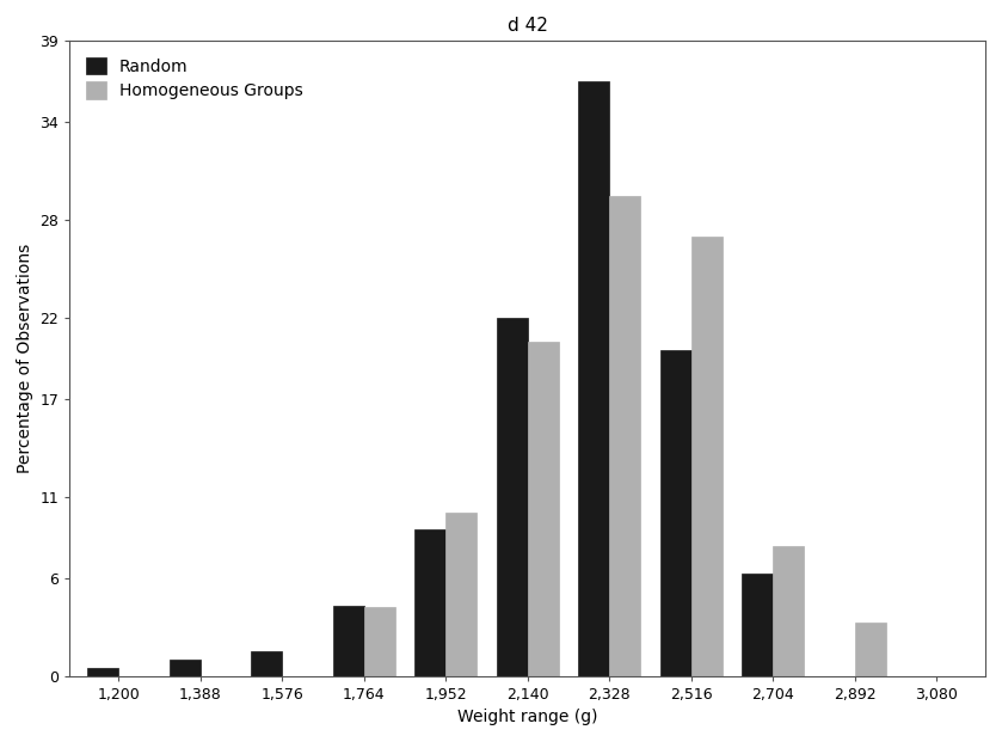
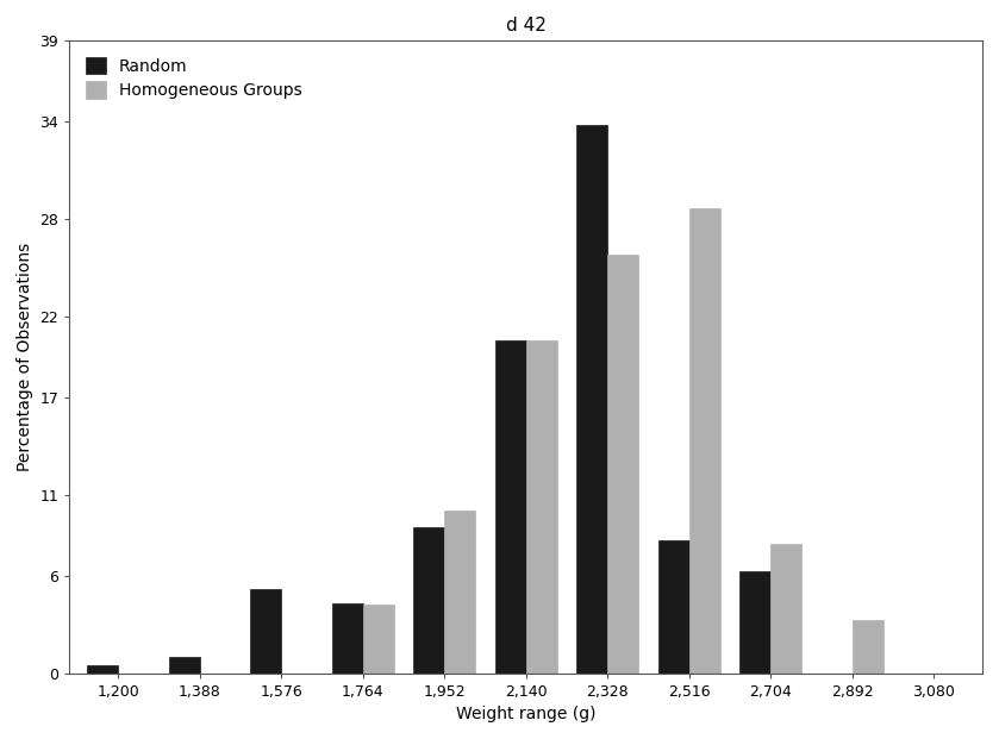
Random/1,576: 1.5 -> 5.2
Random/2,140: 22.0 -> 20.5
Random/2,328: 36.5 -> 33.8
Homogeneous Groups/2,328: 29.5 -> 25.8
Random/2,516: 20.0 -> 8.2
Homogeneous Groups/2,516: 27.0 -> 28.7
